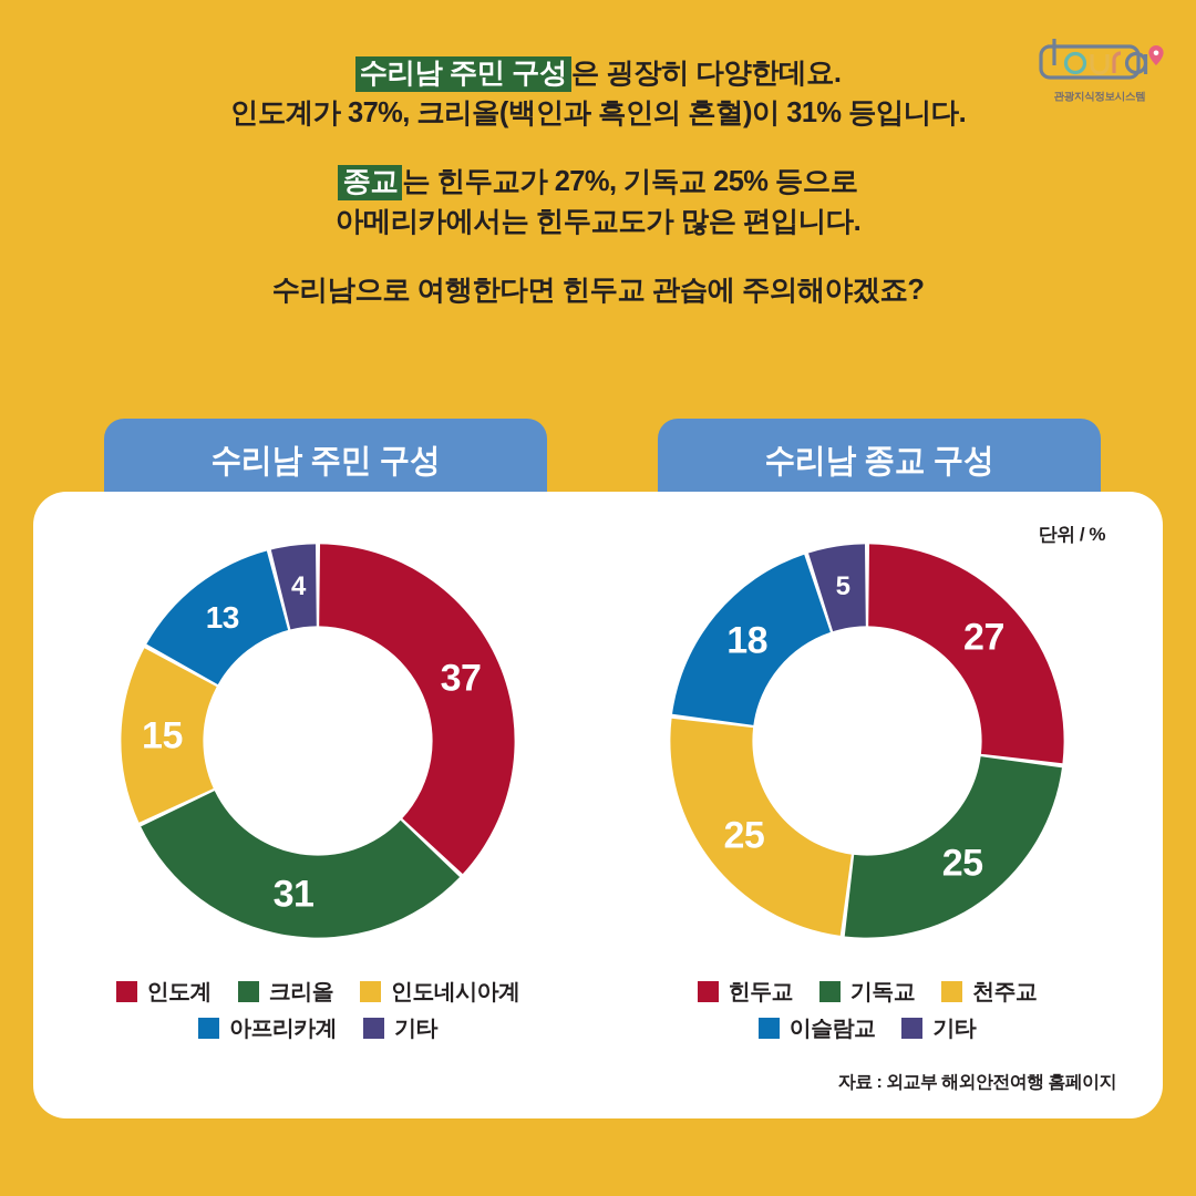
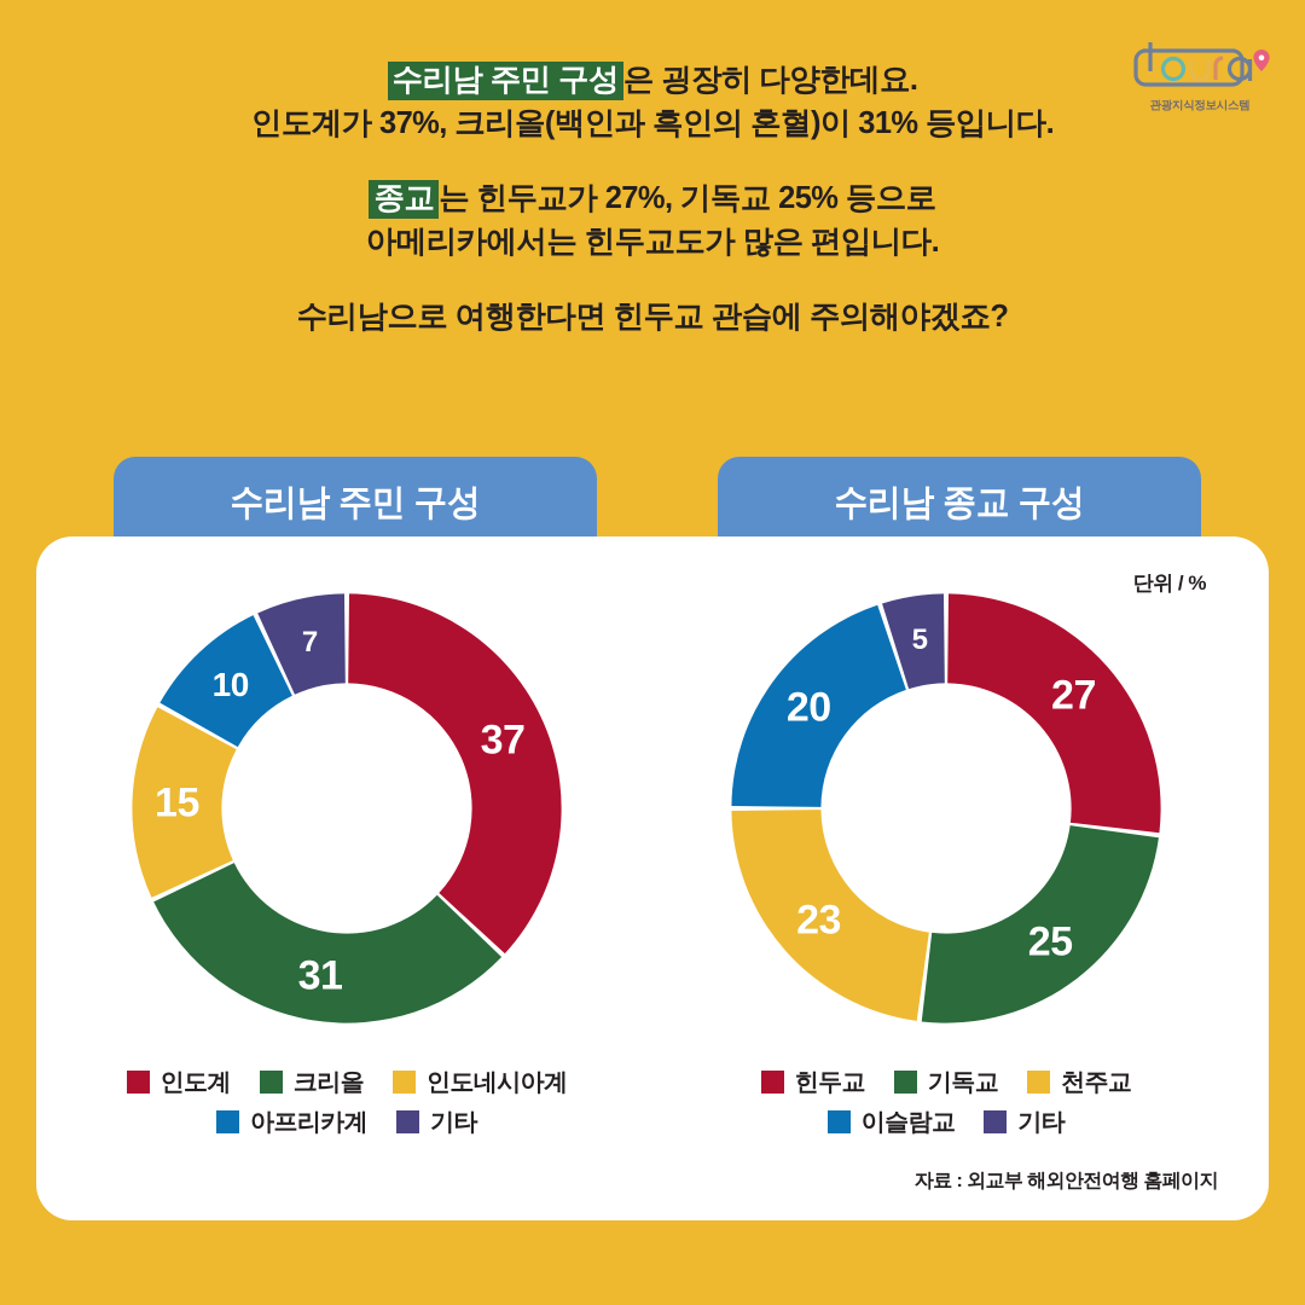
수리남 주민 구성/아프리카계: 13 -> 10
수리남 주민 구성/기타: 4 -> 7
수리남 종교 구성/천주교: 25 -> 23
수리남 종교 구성/이슬람교: 18 -> 20
